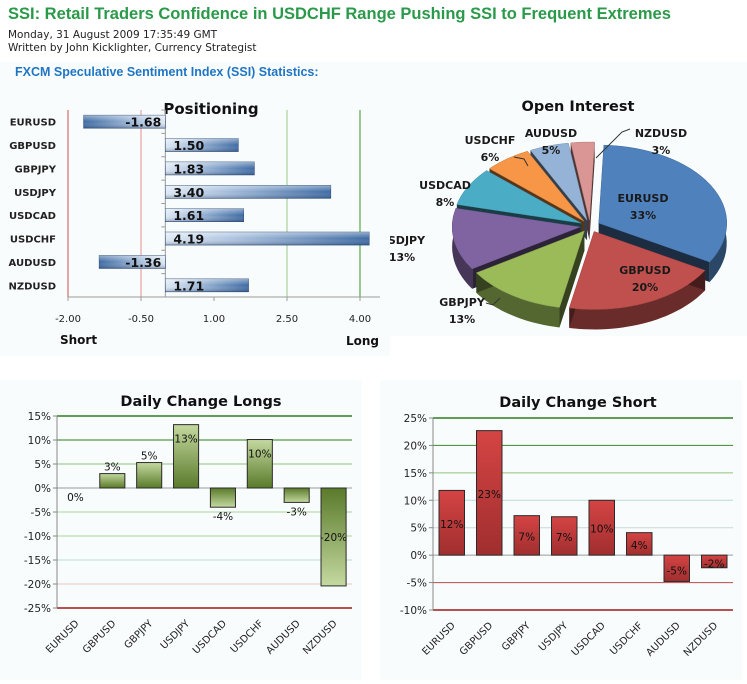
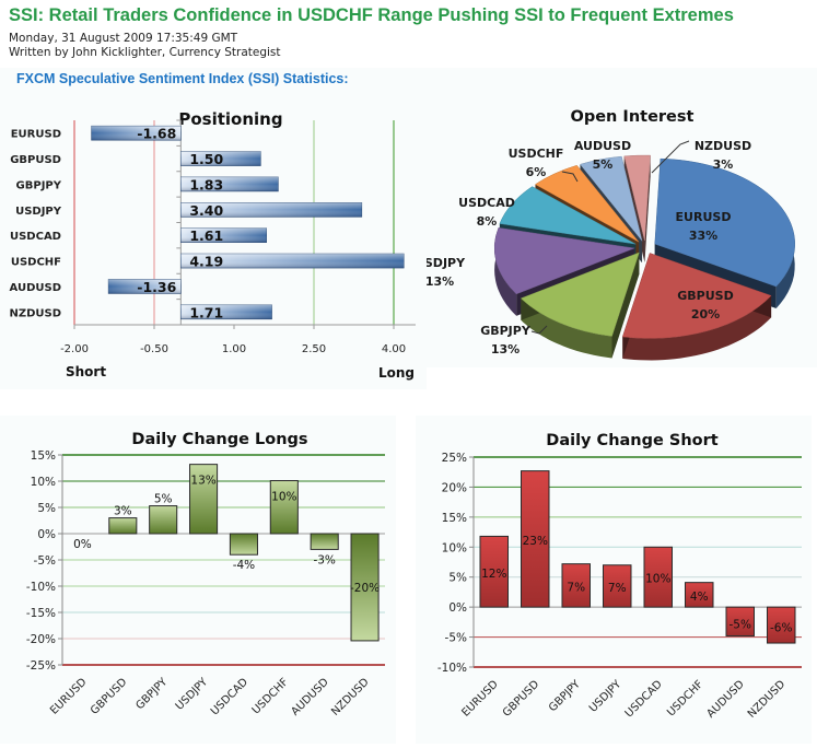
Daily Change Short/NZDUSD: -2% -> -6%
